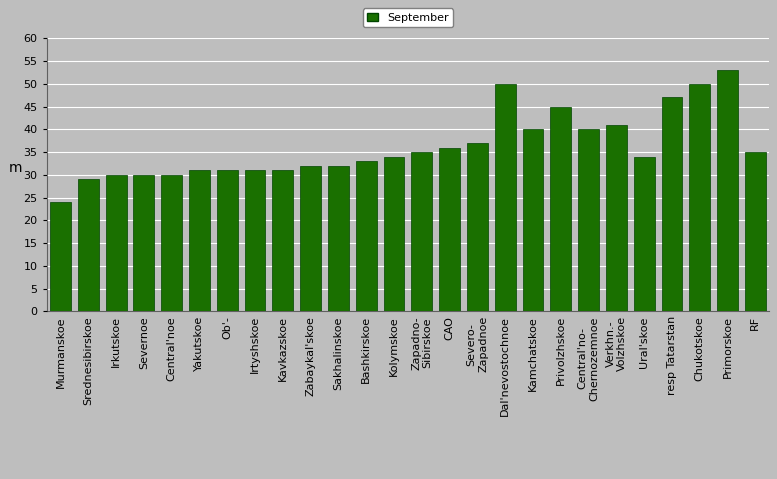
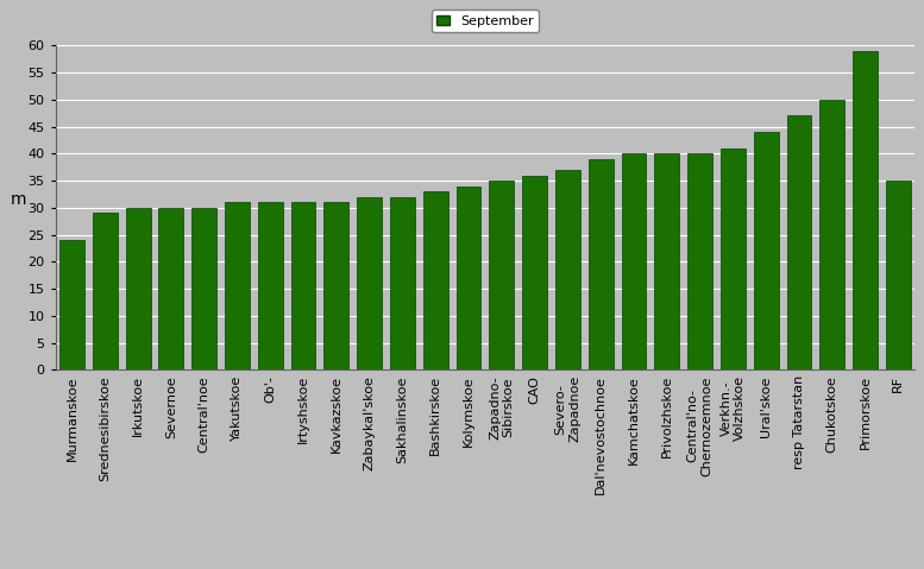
Dal'nevostochnoe: 50 -> 39
Privolzhskoe: 45 -> 40
Ural'skoe: 34 -> 44
Primorskoe: 53 -> 59
